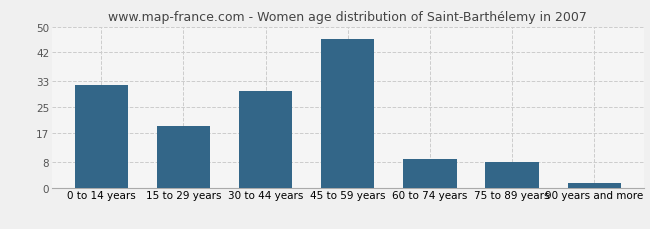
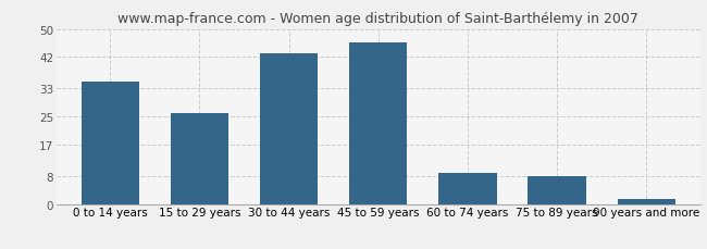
0 to 14 years: 32.0 -> 35.0
15 to 29 years: 19.0 -> 26.0
30 to 44 years: 30.0 -> 43.0
